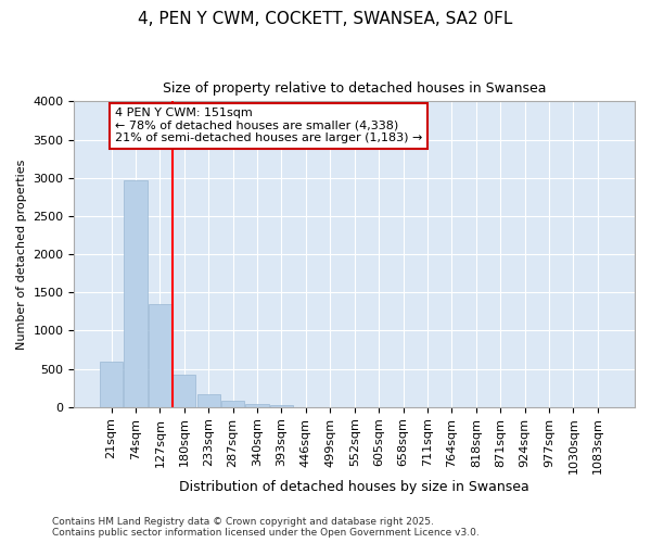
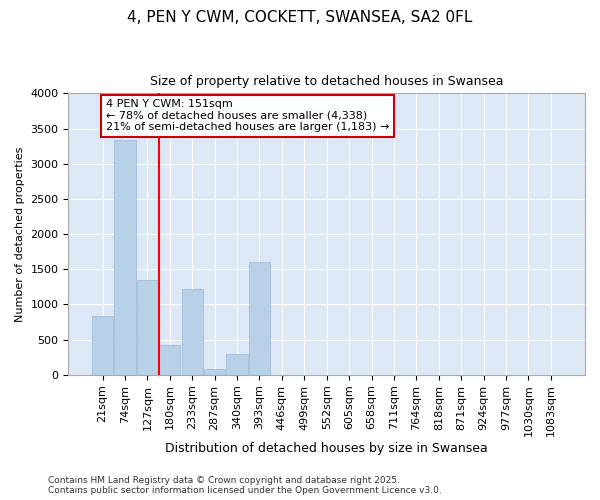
21sqm: 600 -> 840
74sqm: 2970 -> 3340
233sqm: 180 -> 1220
340sqm: 40 -> 300
393sqm: 30 -> 1600
